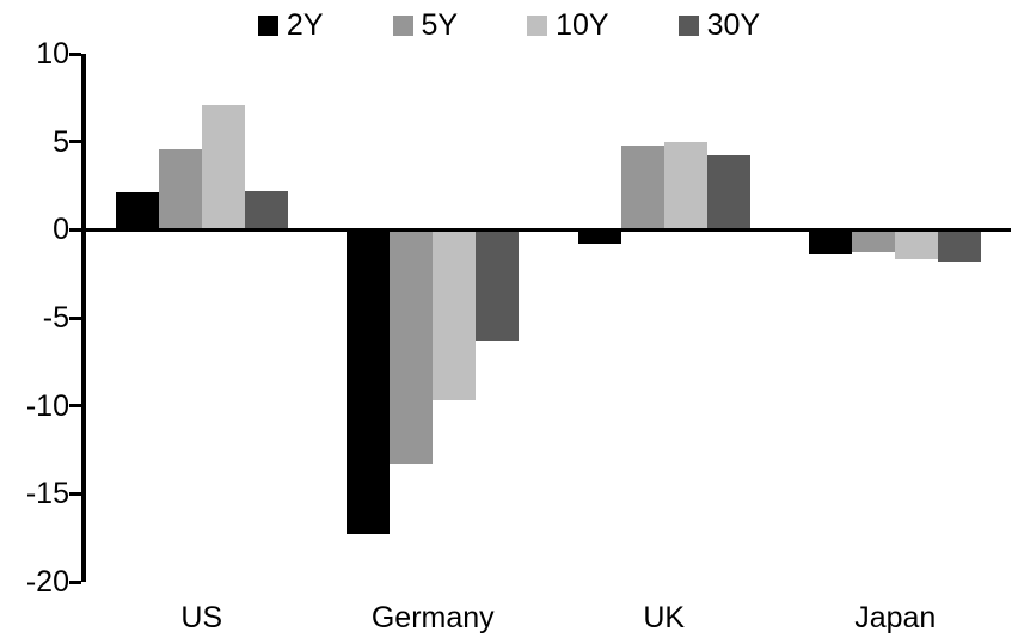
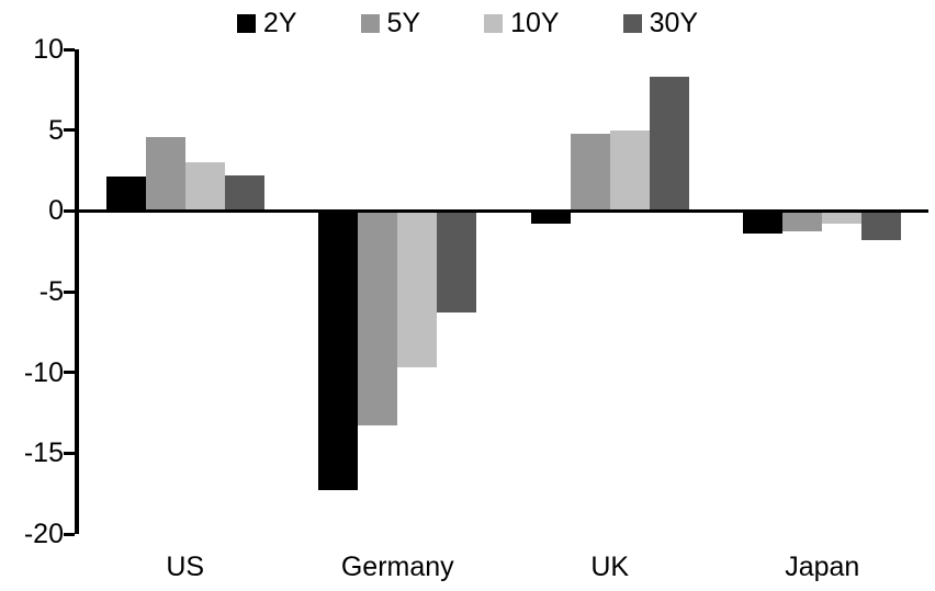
10Y/US: 7.1 -> 3.0
30Y/UK: 4.2 -> 8.3
10Y/Japan: -1.7 -> -0.8
